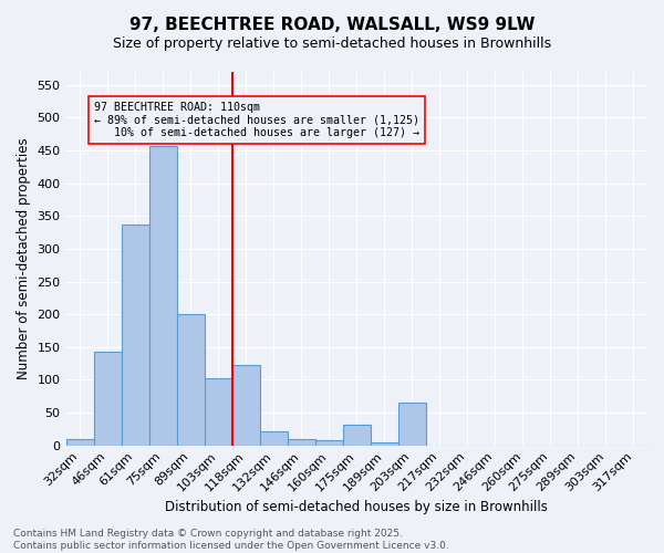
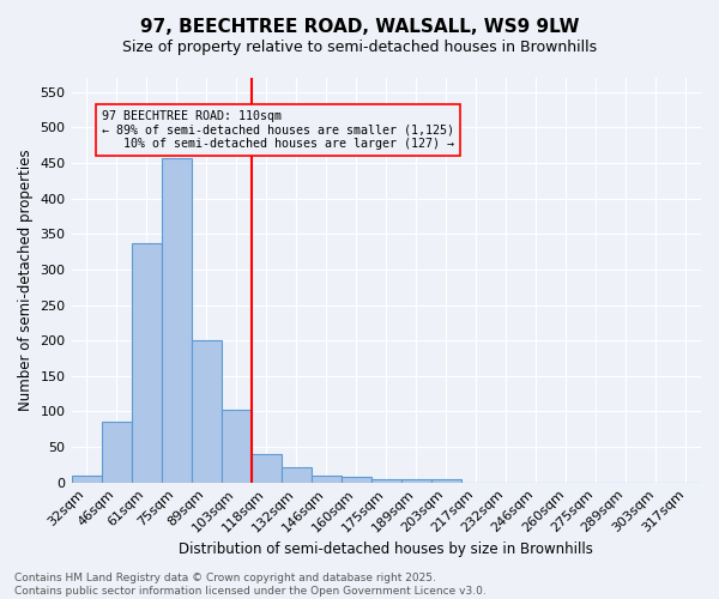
46sqm: 142 -> 85
118sqm: 122 -> 40
175sqm: 32 -> 5
203sqm: 66 -> 5
